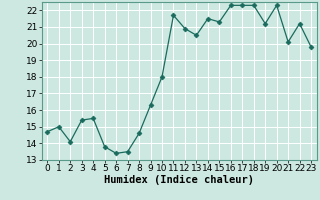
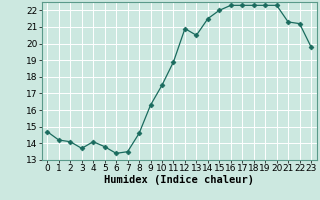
1: 15.0 -> 14.2
3: 15.4 -> 13.7
4: 15.5 -> 14.1
10: 18.0 -> 17.5
11: 21.7 -> 18.9
15: 21.3 -> 22.0
19: 21.2 -> 22.3
21: 20.1 -> 21.3
